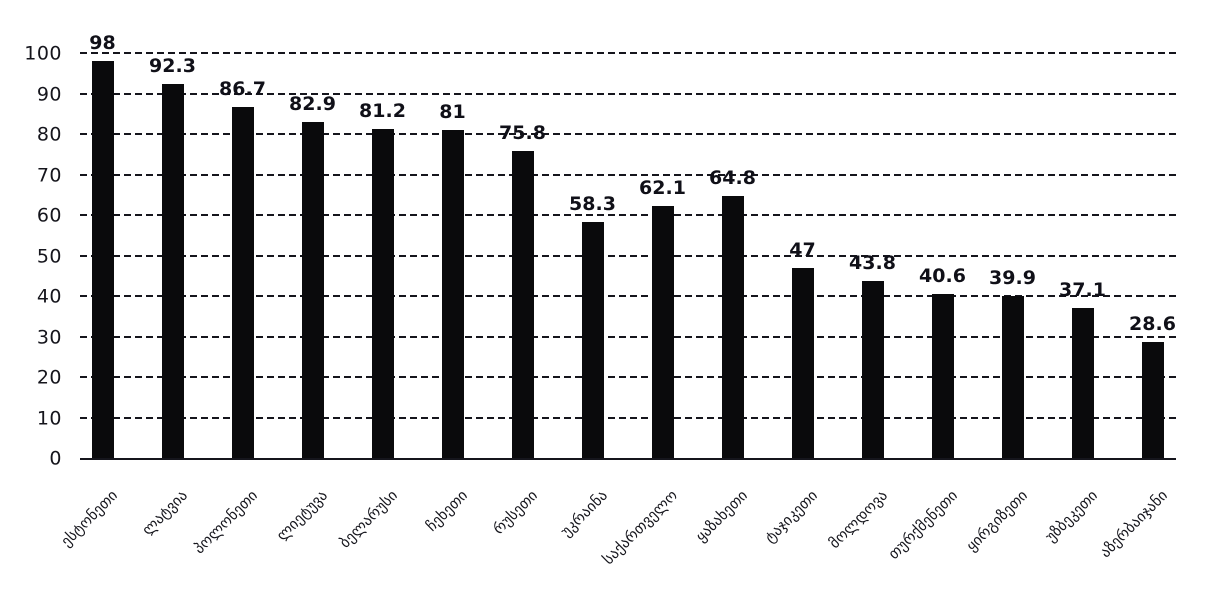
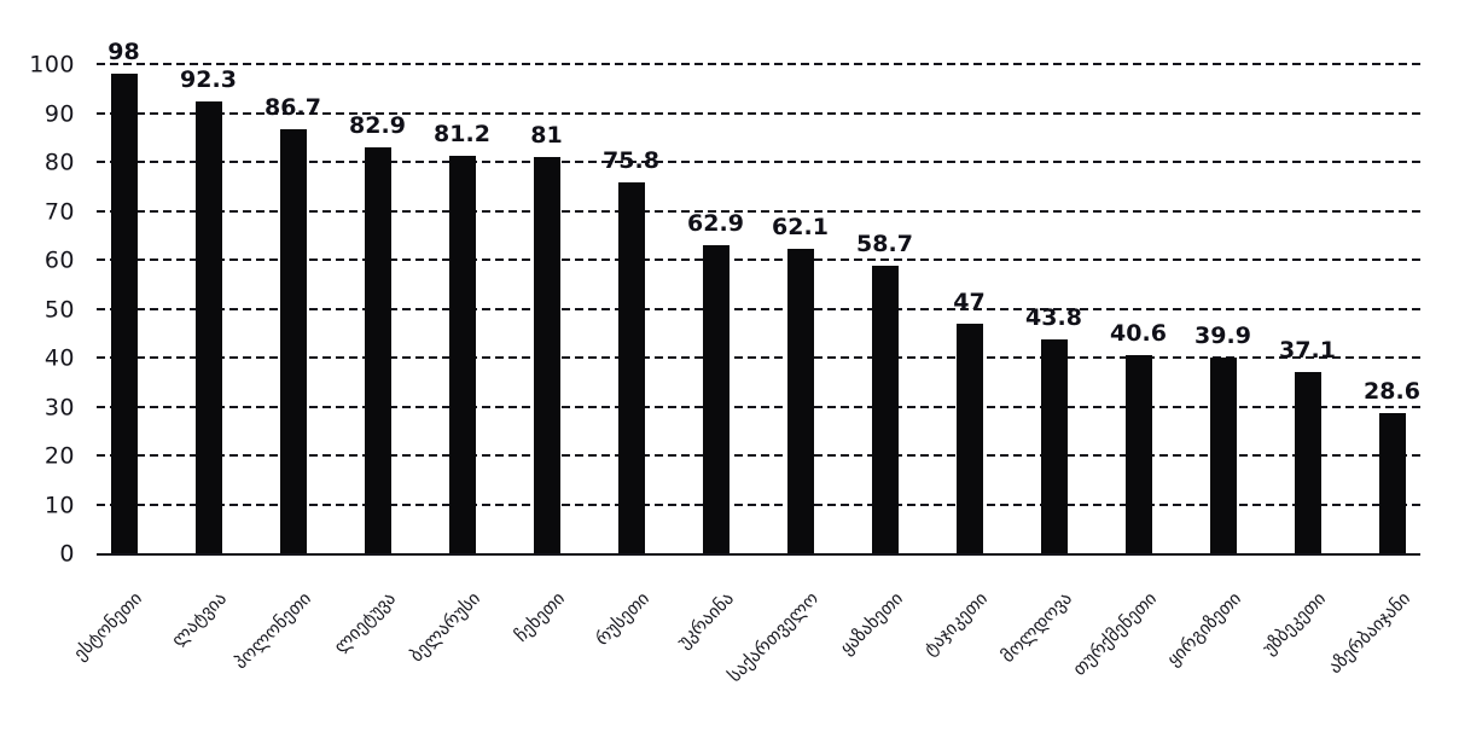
უკრაინა: 58.3 -> 62.9
ყაზახეთი: 64.8 -> 58.7
